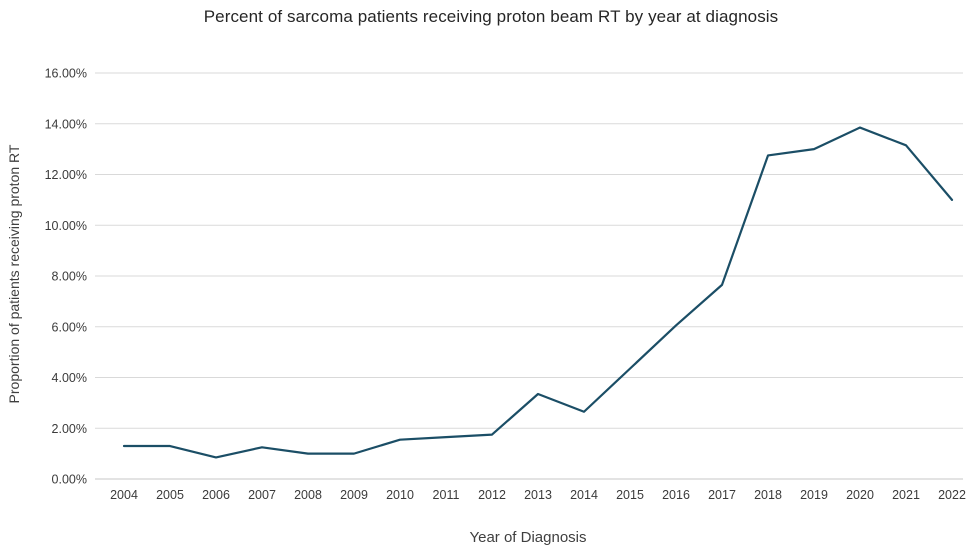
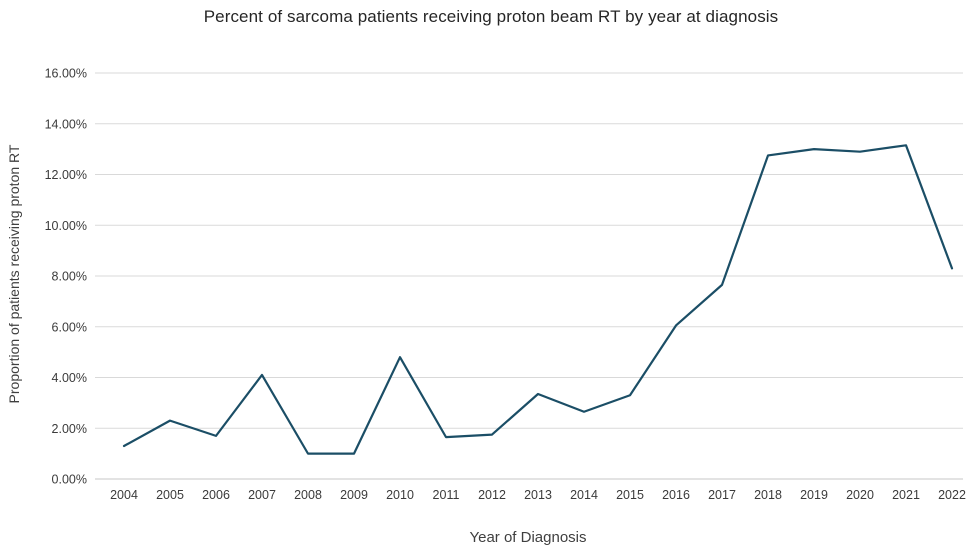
2005: 1.3% -> 2.3%
2006: 0.8% -> 1.7%
2007: 1.2% -> 4.1%
2010: 1.6% -> 4.8%
2015: 4.3% -> 3.3%
2020: 13.8% -> 12.9%
2022: 11.0% -> 8.3%
